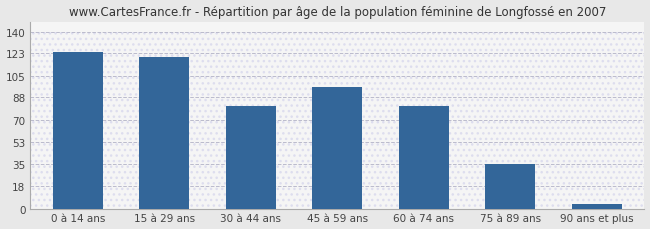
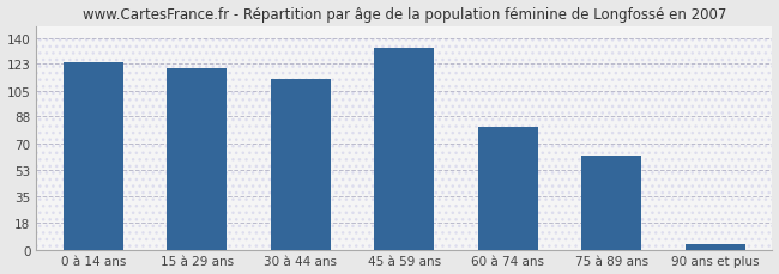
30 à 44 ans: 81 -> 113
45 à 59 ans: 96 -> 133
75 à 89 ans: 35 -> 62
